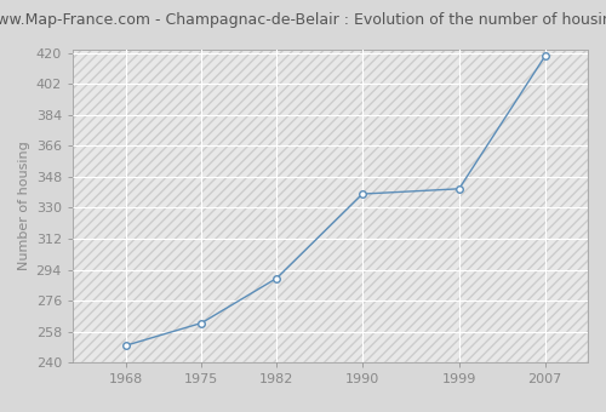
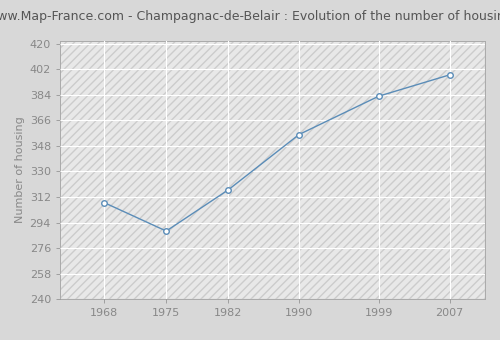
1968: 250 -> 308
1975: 263 -> 288
1982: 289 -> 317
1990: 338 -> 356
1999: 341 -> 383
2007: 418 -> 398
